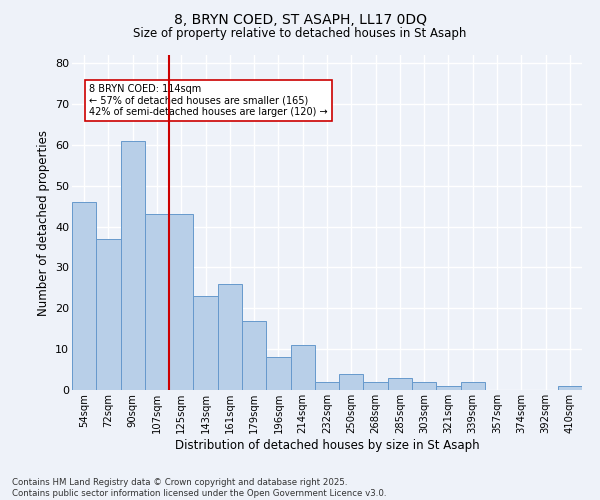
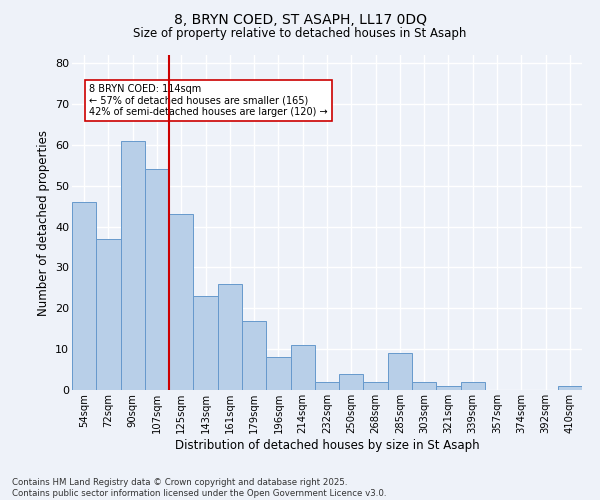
107sqm: 43 -> 54
285sqm: 3 -> 9
